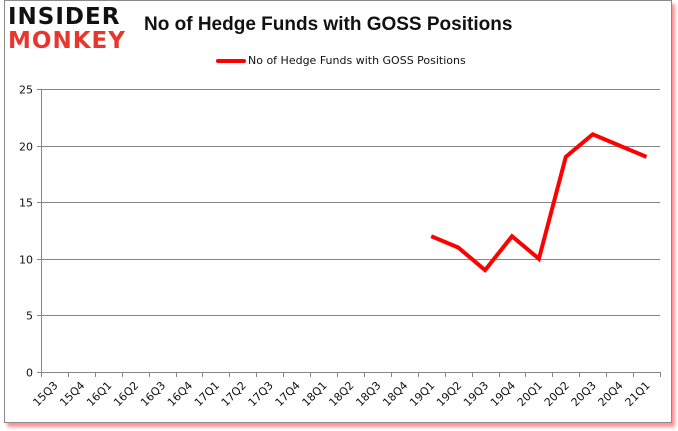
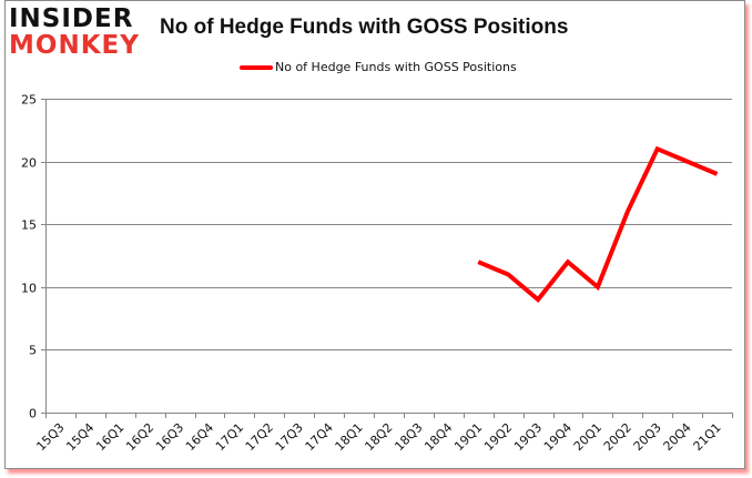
20Q2: 19 -> 16
